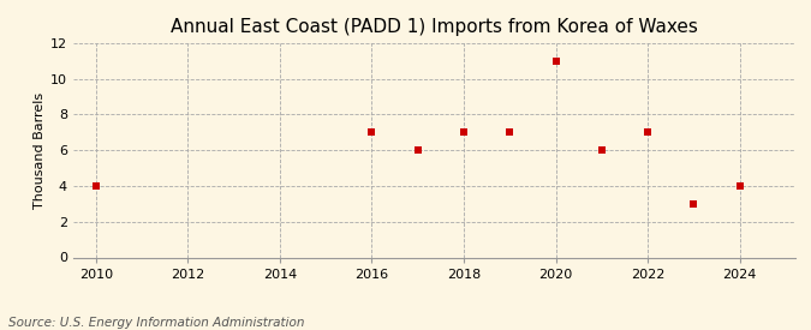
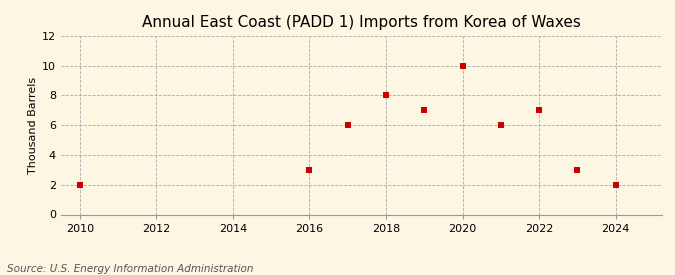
2010: 4 -> 2
2016: 7 -> 3
2018: 7 -> 8
2020: 11 -> 10
2024: 4 -> 2
